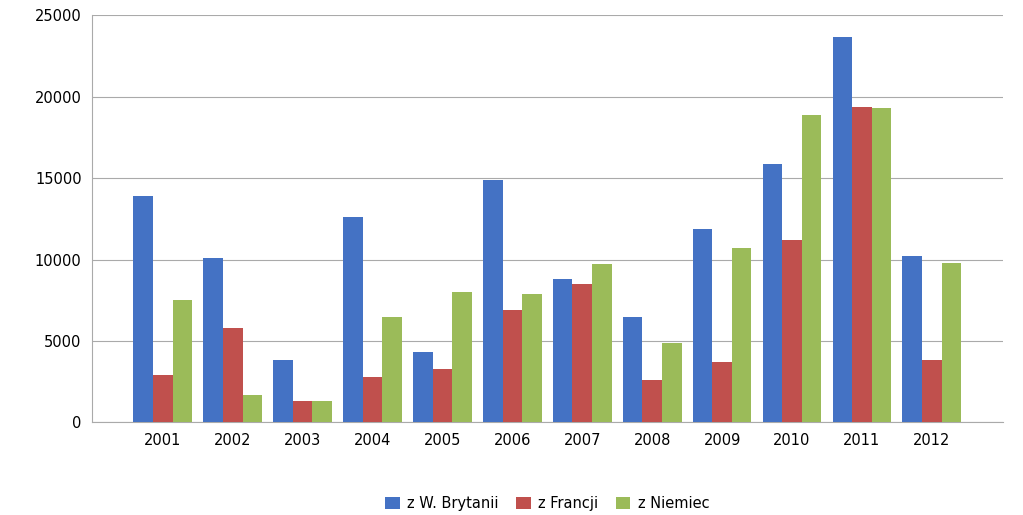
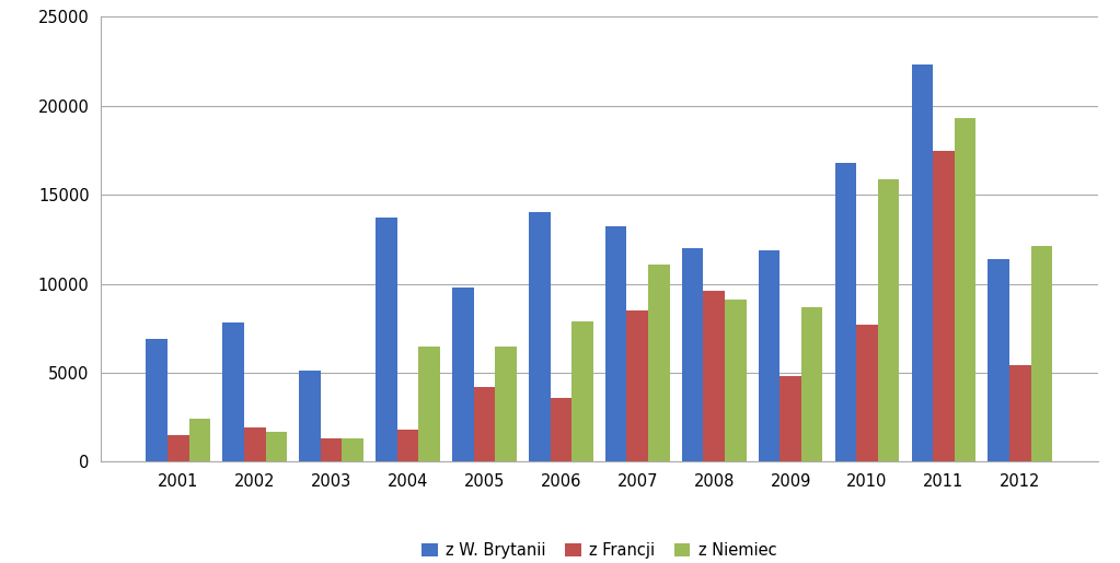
z W. Brytanii/2001: 13900 -> 6900
z Francji/2001: 2900 -> 1500
z Niemiec/2001: 7500 -> 2400
z W. Brytanii/2002: 10100 -> 7800
z Francji/2002: 5800 -> 1900
z W. Brytanii/2003: 3800 -> 5100
z W. Brytanii/2004: 12600 -> 13700
z Francji/2004: 2800 -> 1800
z W. Brytanii/2005: 4300 -> 9800
z Francji/2005: 3300 -> 4200
z Niemiec/2005: 8000 -> 6500
z W. Brytanii/2006: 14900 -> 14000
z Francji/2006: 6900 -> 3600
z W. Brytanii/2007: 8800 -> 13200
z Niemiec/2007: 9700 -> 11100
z W. Brytanii/2008: 6500 -> 12000
z Francji/2008: 2600 -> 9600
z Niemiec/2008: 4900 -> 9100
z Francji/2009: 3700 -> 4800
z Niemiec/2009: 10700 -> 8700
z W. Brytanii/2010: 15900 -> 16800
z Francji/2010: 11200 -> 7700
z Niemiec/2010: 18900 -> 15900
z W. Brytanii/2011: 23700 -> 22300
z Francji/2011: 19400 -> 17500
z W. Brytanii/2012: 10200 -> 11400
z Francji/2012: 3800 -> 5400
z Niemiec/2012: 9800 -> 12100
